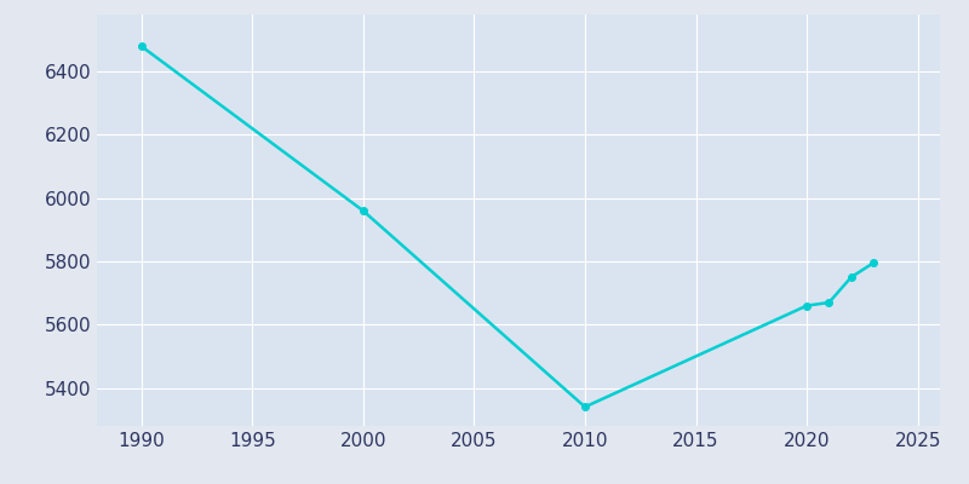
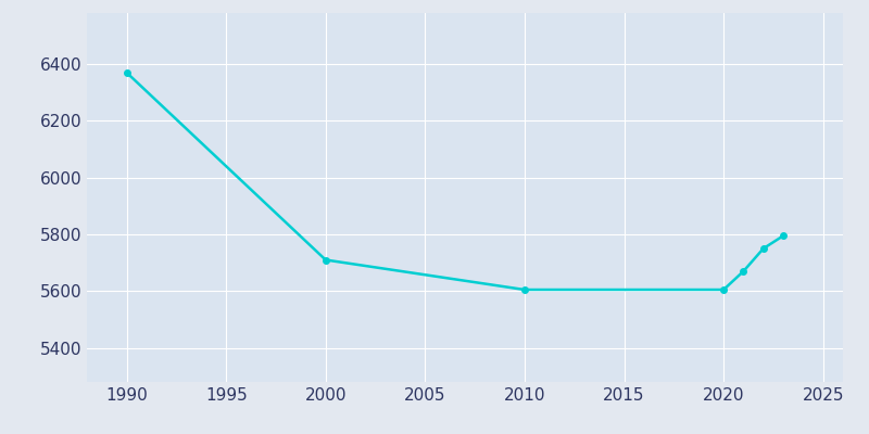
1990: 6480 -> 6370
2000: 5960 -> 5710
2010: 5340 -> 5605
2020: 5660 -> 5605
